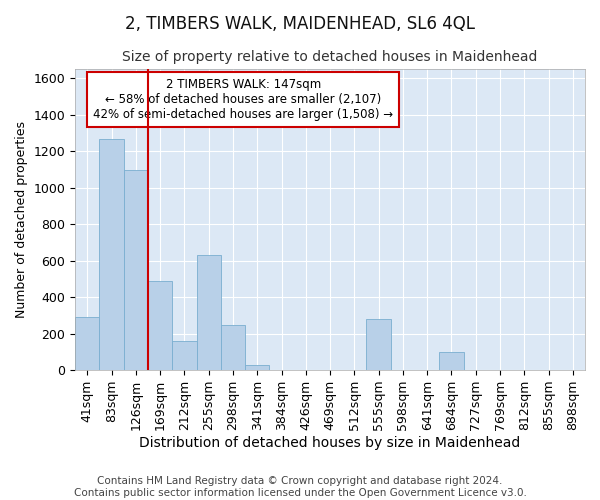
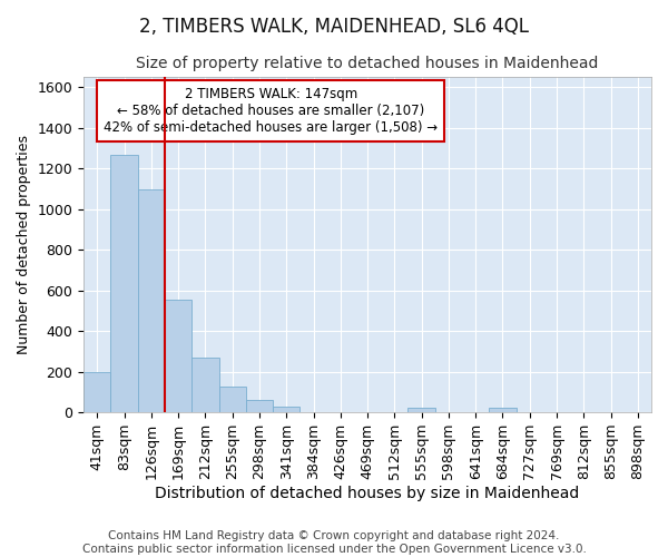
41sqm: 290 -> 200
169sqm: 490 -> 560
212sqm: 160 -> 270
255sqm: 630 -> 120
298sqm: 250 -> 60
555sqm: 280 -> 20
684sqm: 100 -> 20
